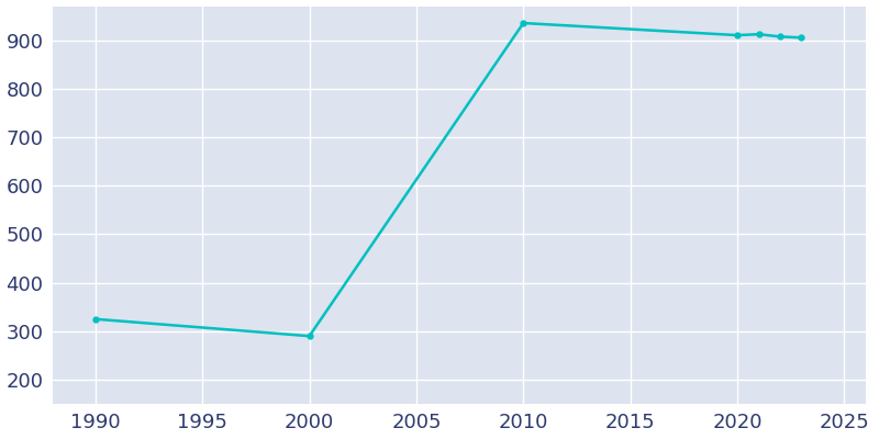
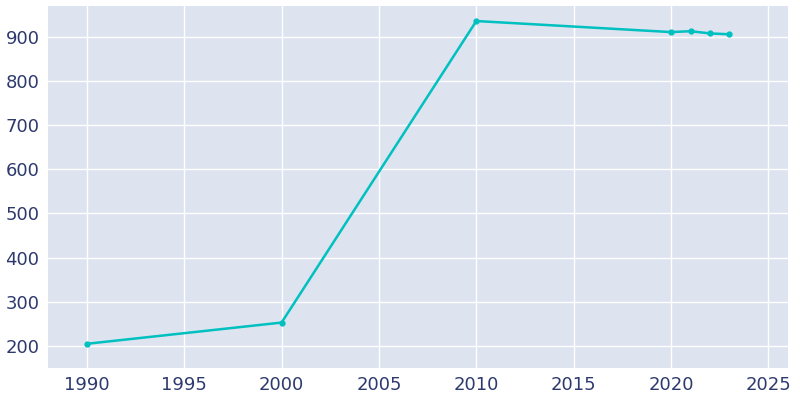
1990: 325 -> 205
2000: 290 -> 253
